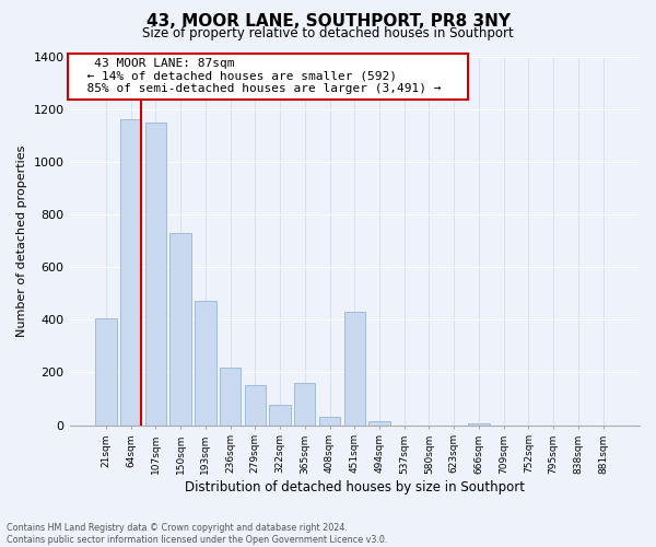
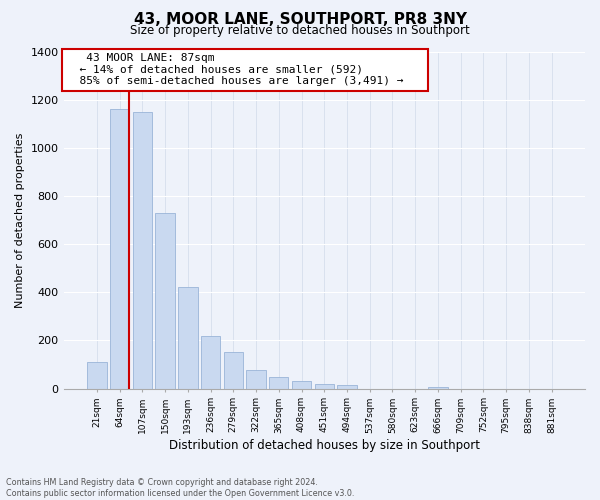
21sqm: 405 -> 110
193sqm: 470 -> 420
365sqm: 160 -> 50
451sqm: 430 -> 20
